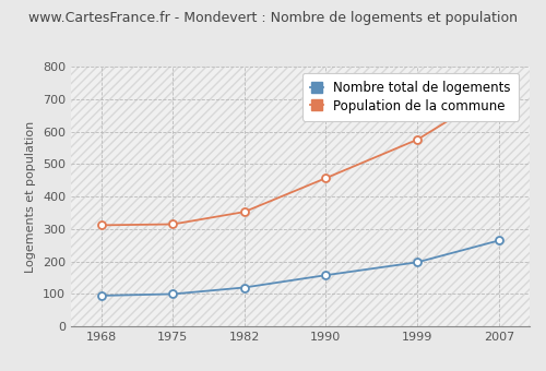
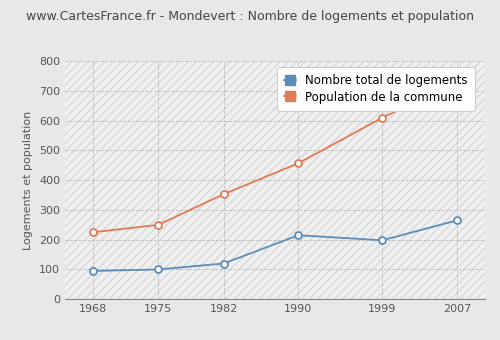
Population de la commune/1968: 312 -> 225
Population de la commune/1975: 315 -> 250
Nombre total de logements/1990: 158 -> 215
Population de la commune/1999: 576 -> 610
